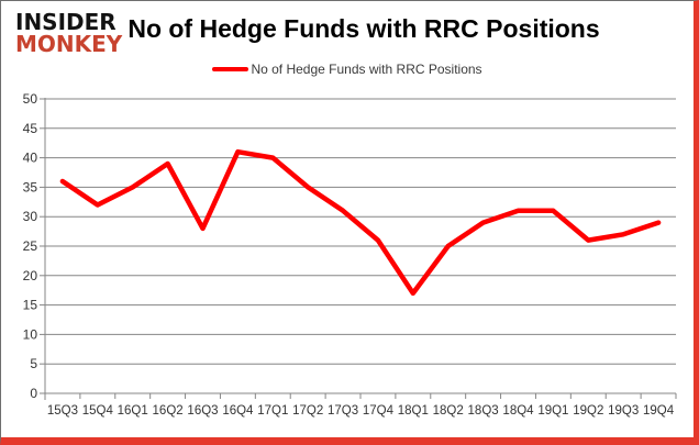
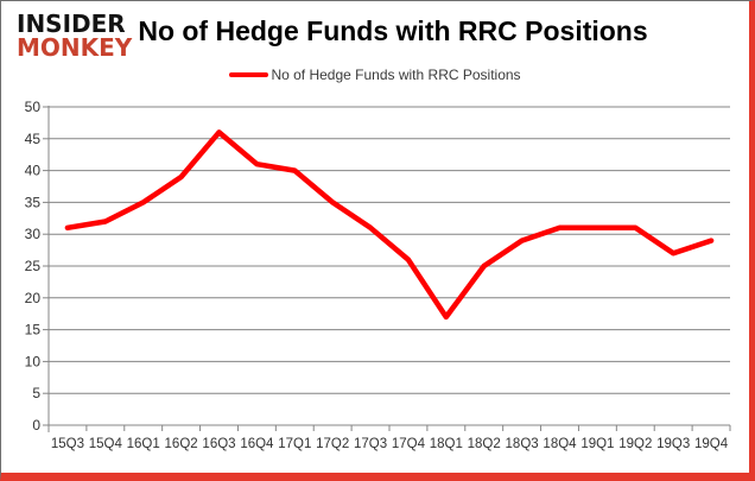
15Q3: 36 -> 31
16Q3: 28 -> 46
19Q2: 26 -> 31
